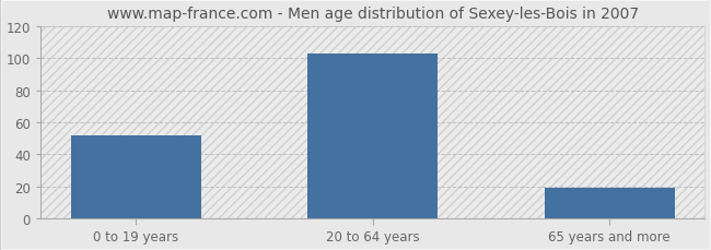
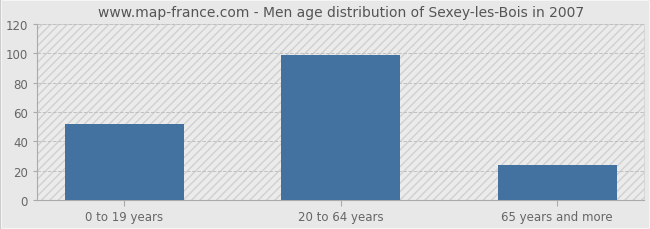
20 to 64 years: 103 -> 99
65 years and more: 19 -> 24
